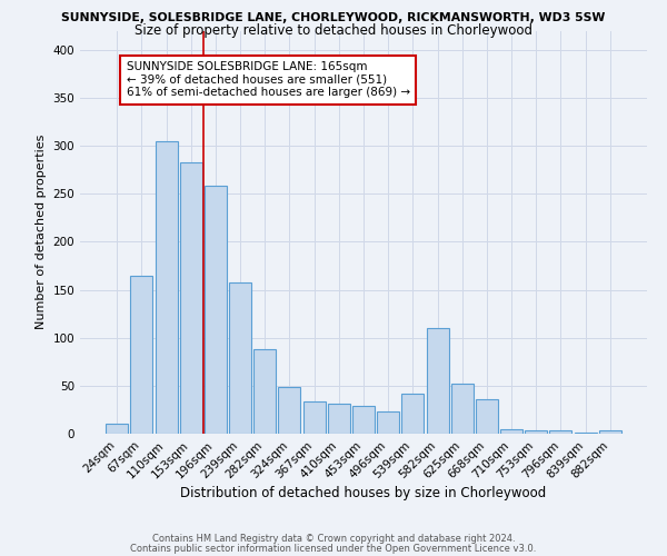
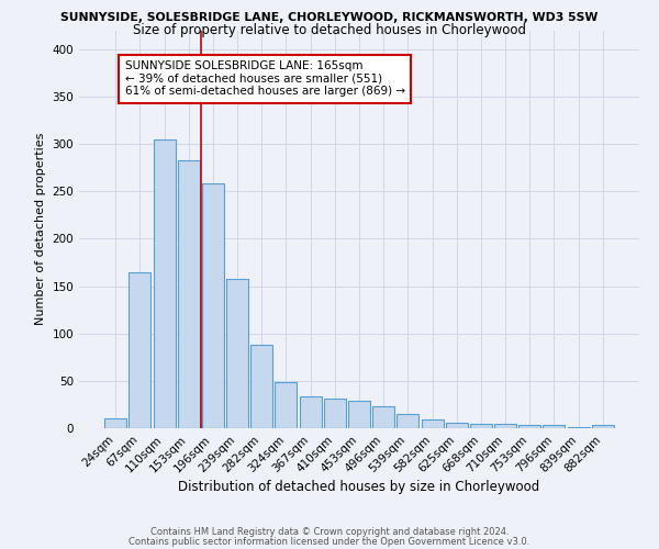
539sqm: 42 -> 15
582sqm: 110 -> 9
625sqm: 52 -> 6
668sqm: 36 -> 5
